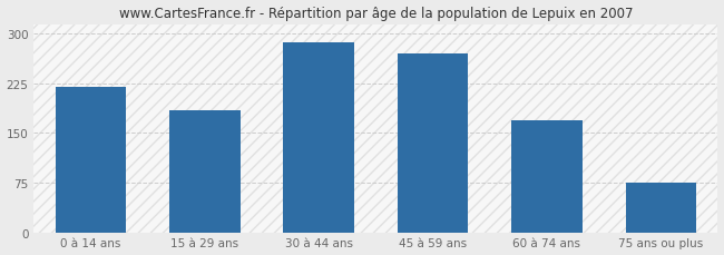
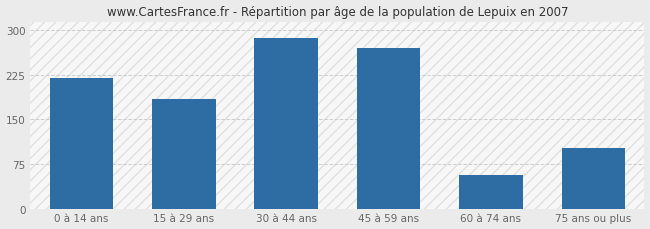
60 à 74 ans: 170 -> 56
75 ans ou plus: 75 -> 102
